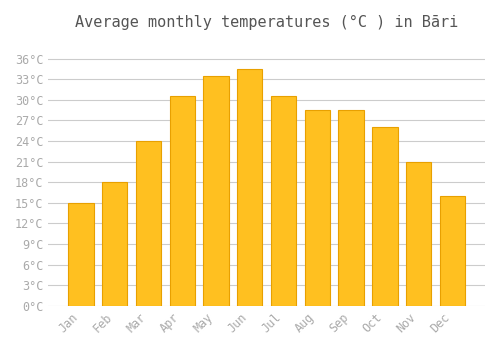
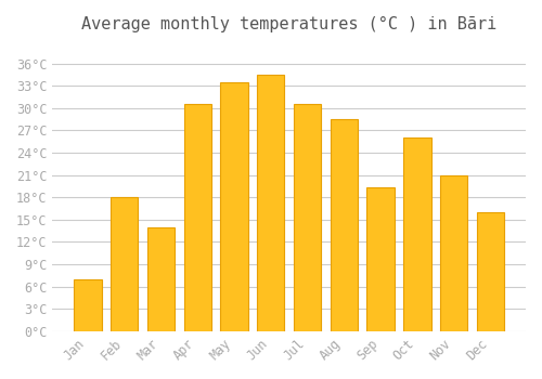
Jan: 15.0°C -> 7.0°C
Mar: 24.0°C -> 14.0°C
Sep: 28.5°C -> 19.4°C
